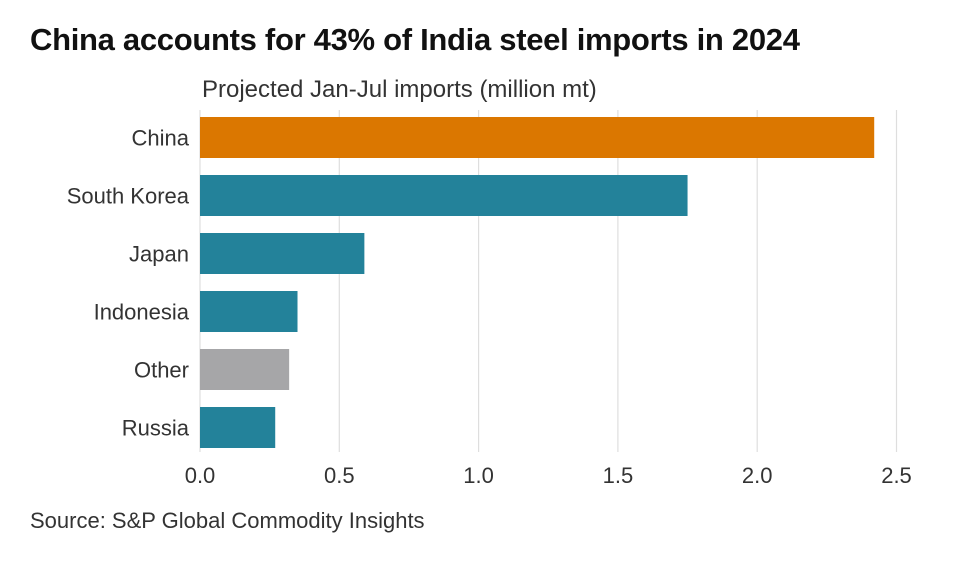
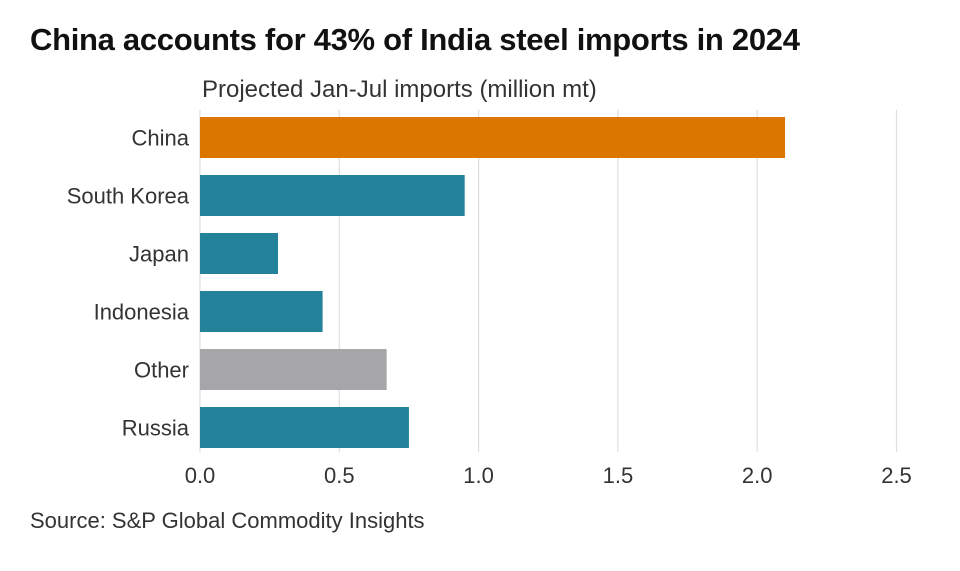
China: 2.42 -> 2.10
South Korea: 1.75 -> 0.95
Japan: 0.59 -> 0.28
Indonesia: 0.35 -> 0.44
Other: 0.32 -> 0.67
Russia: 0.27 -> 0.75
